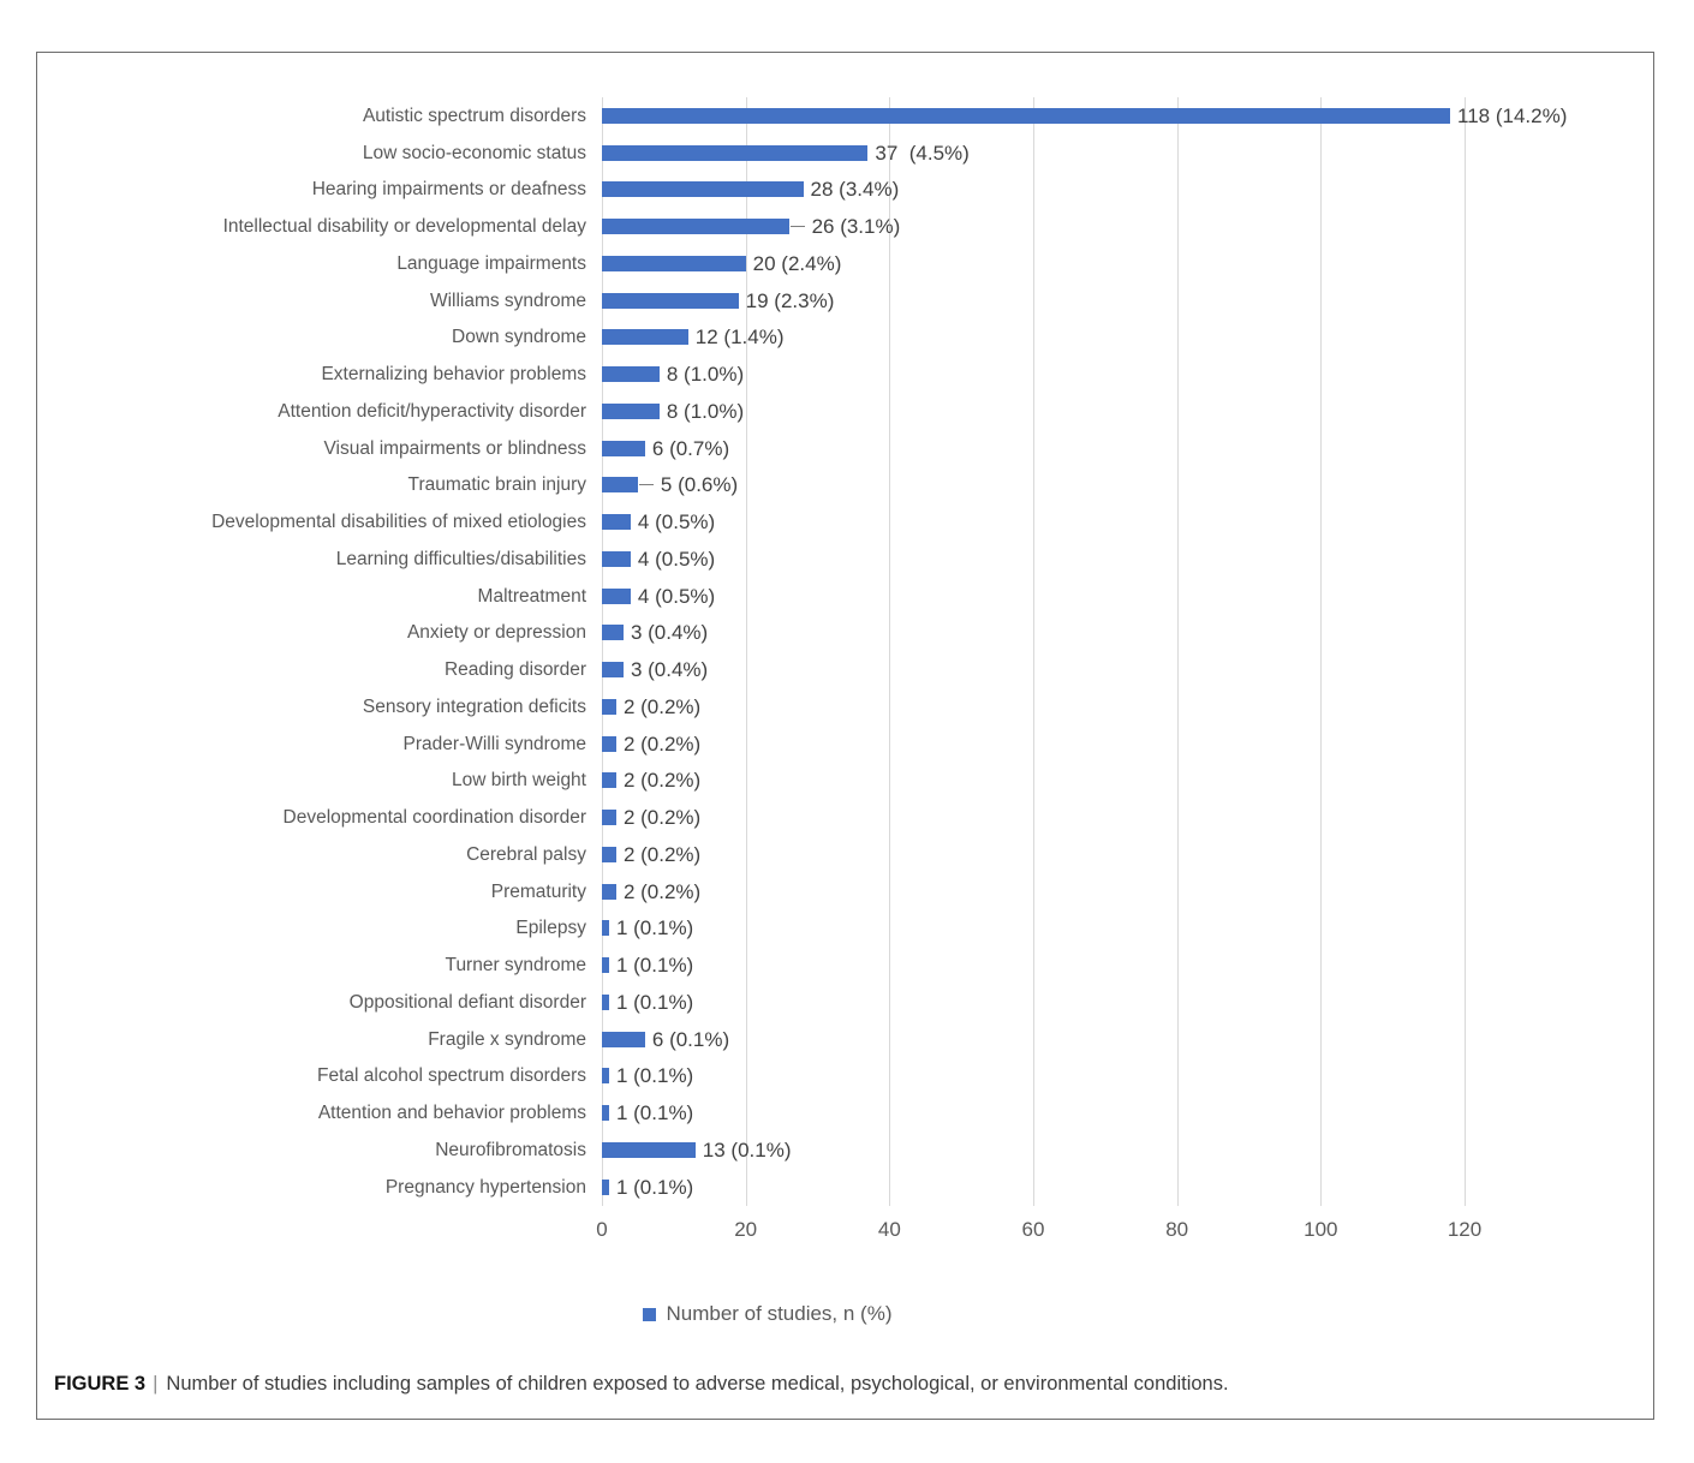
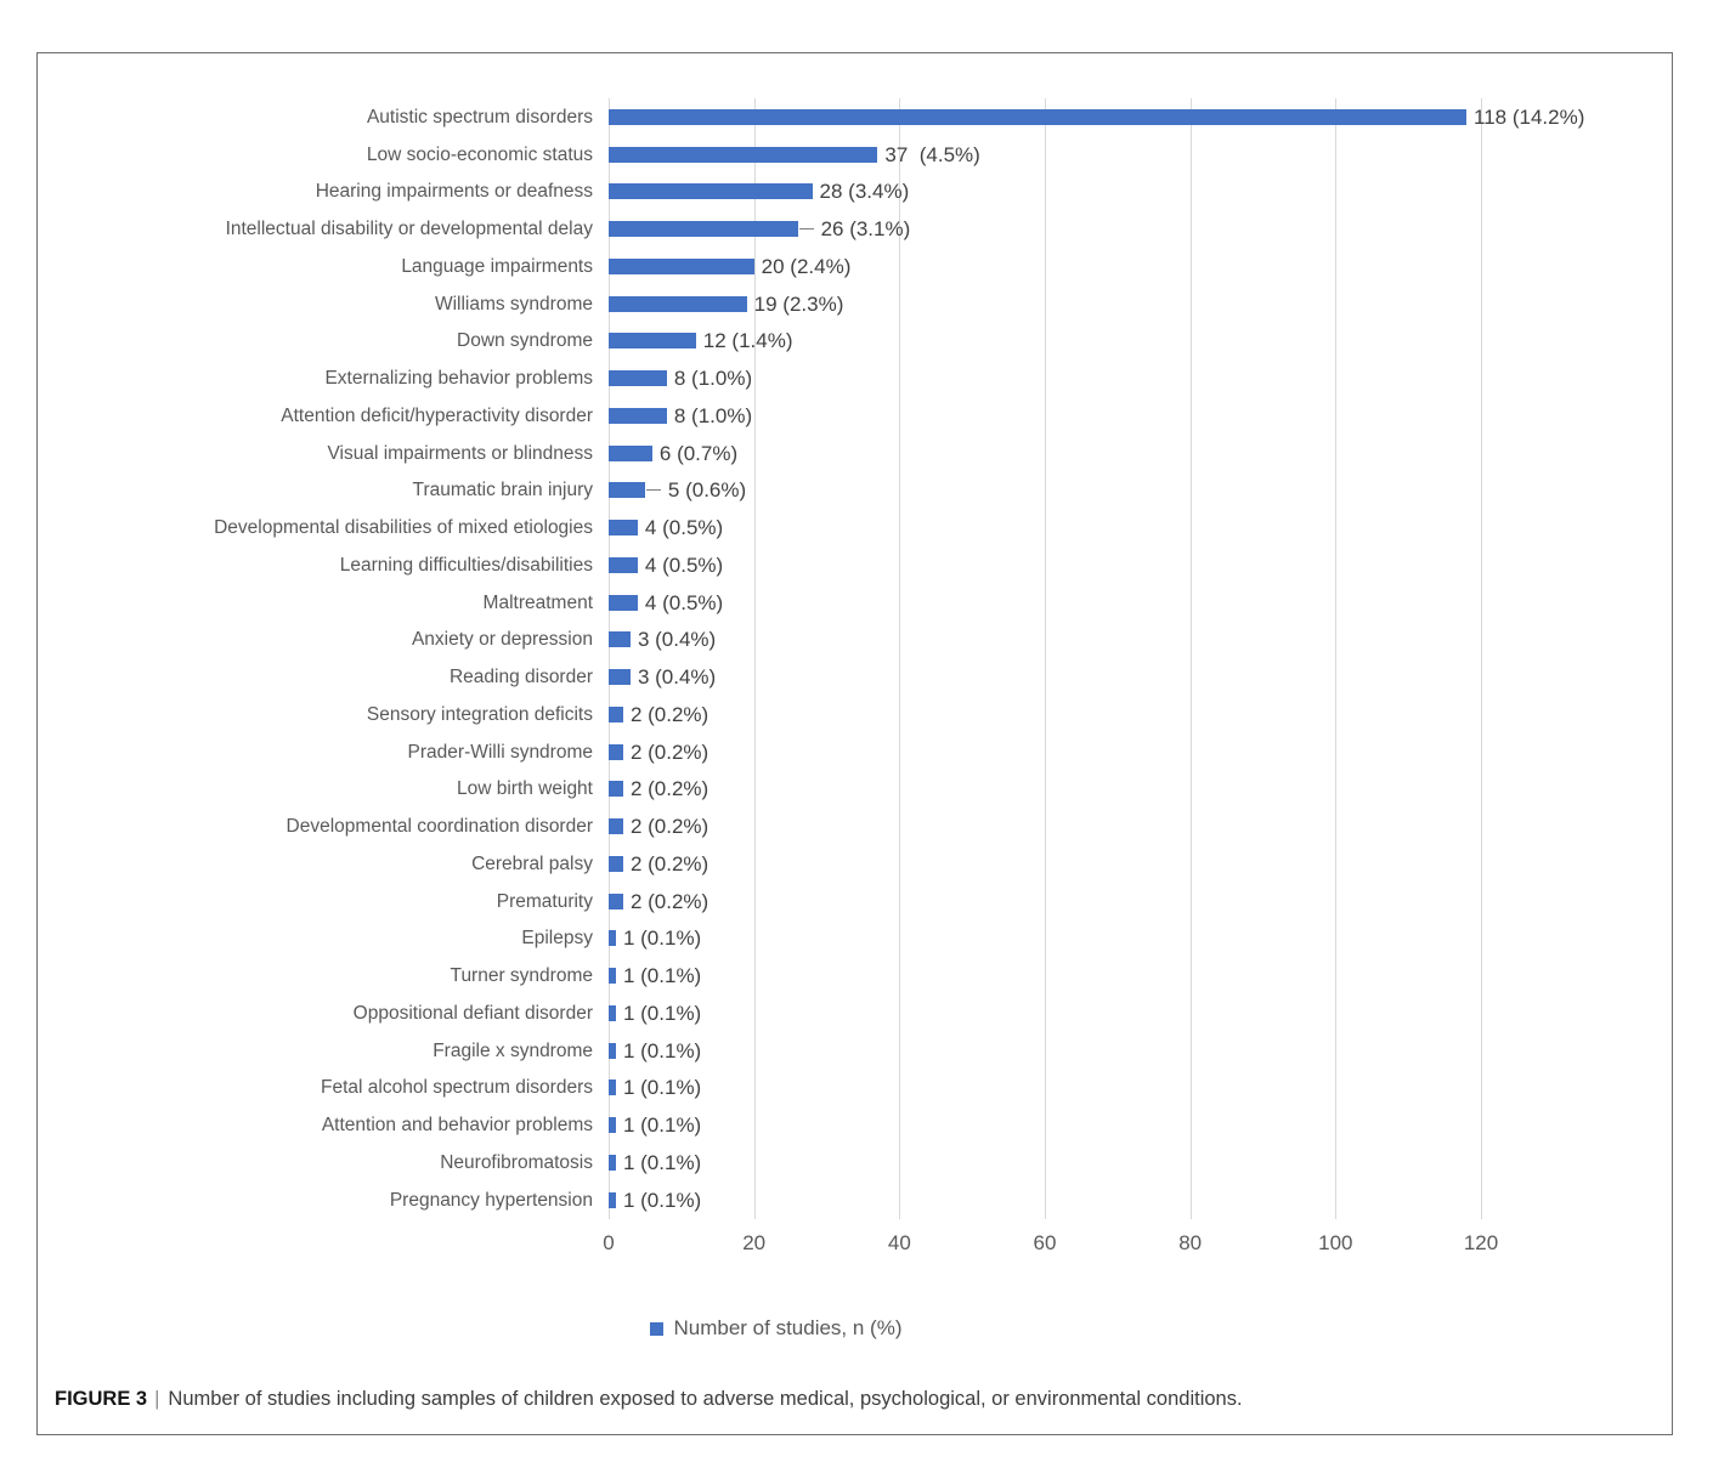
Fragile x syndrome: 6 -> 1
Neurofibromatosis: 13 -> 1
